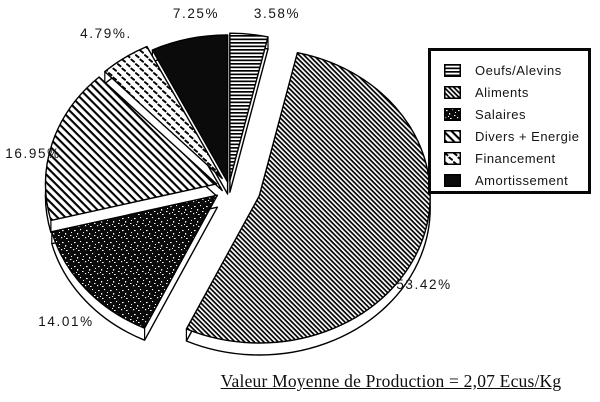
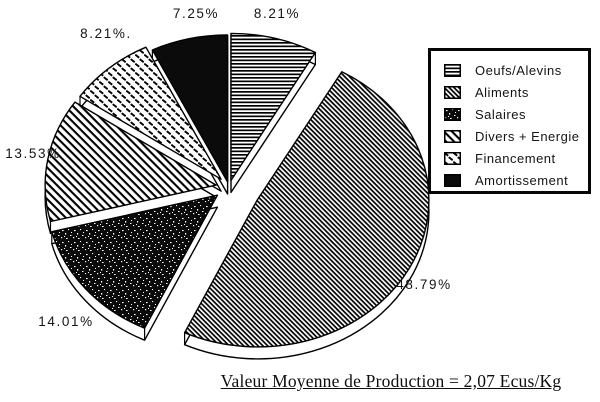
Oeufs/Alevins: 3.58% -> 8.21%
Aliments: 53.42% -> 48.79%
Divers + Energie: 16.95% -> 13.53%
Financement: 4.79% -> 8.21%
